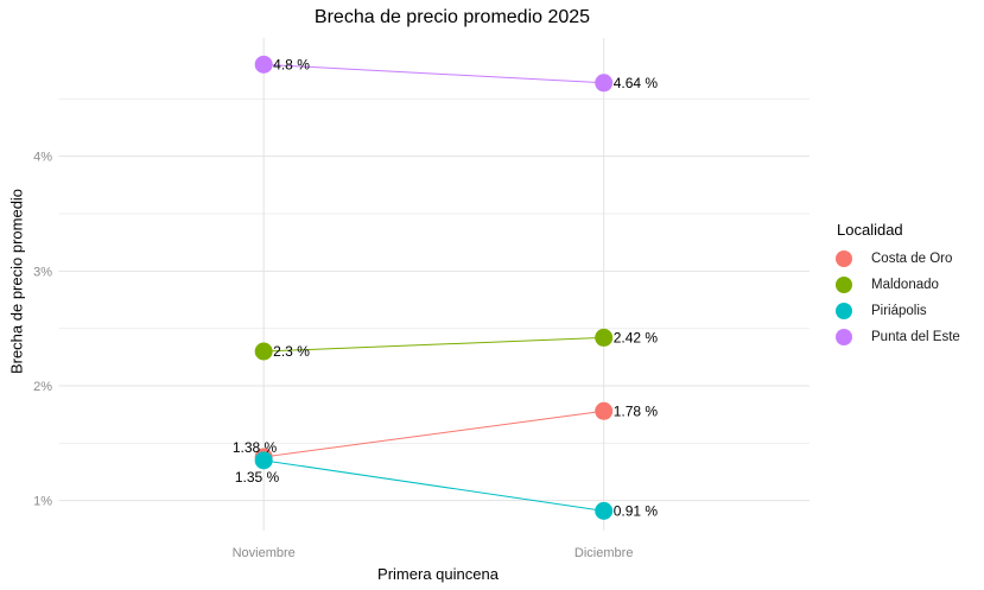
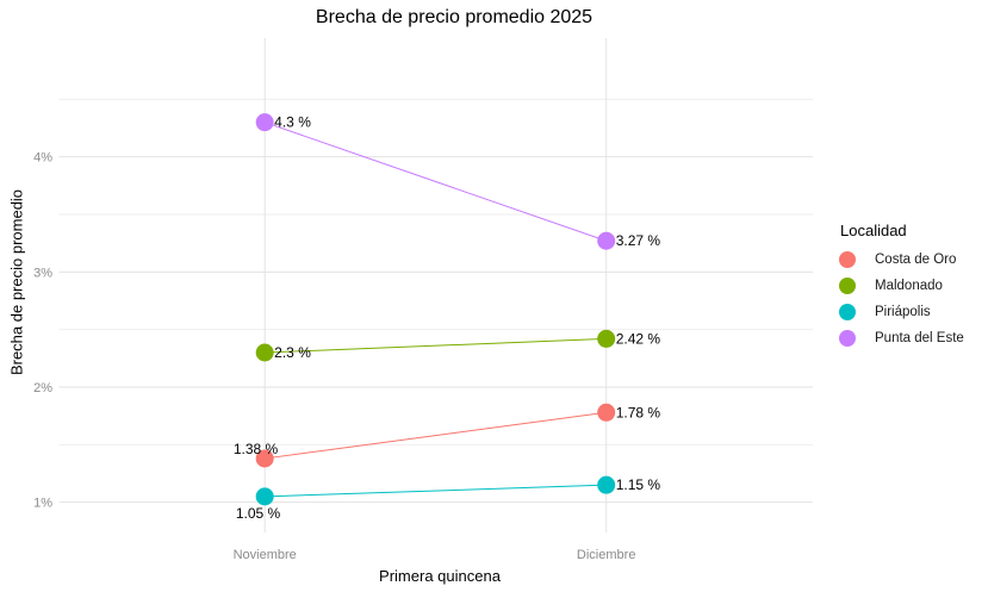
Piriápolis/Noviembre: 1.35 -> 1.05
Punta del Este/Noviembre: 4.8 -> 4.3
Piriápolis/Diciembre: 0.91 -> 1.15
Punta del Este/Diciembre: 4.64 -> 3.27
